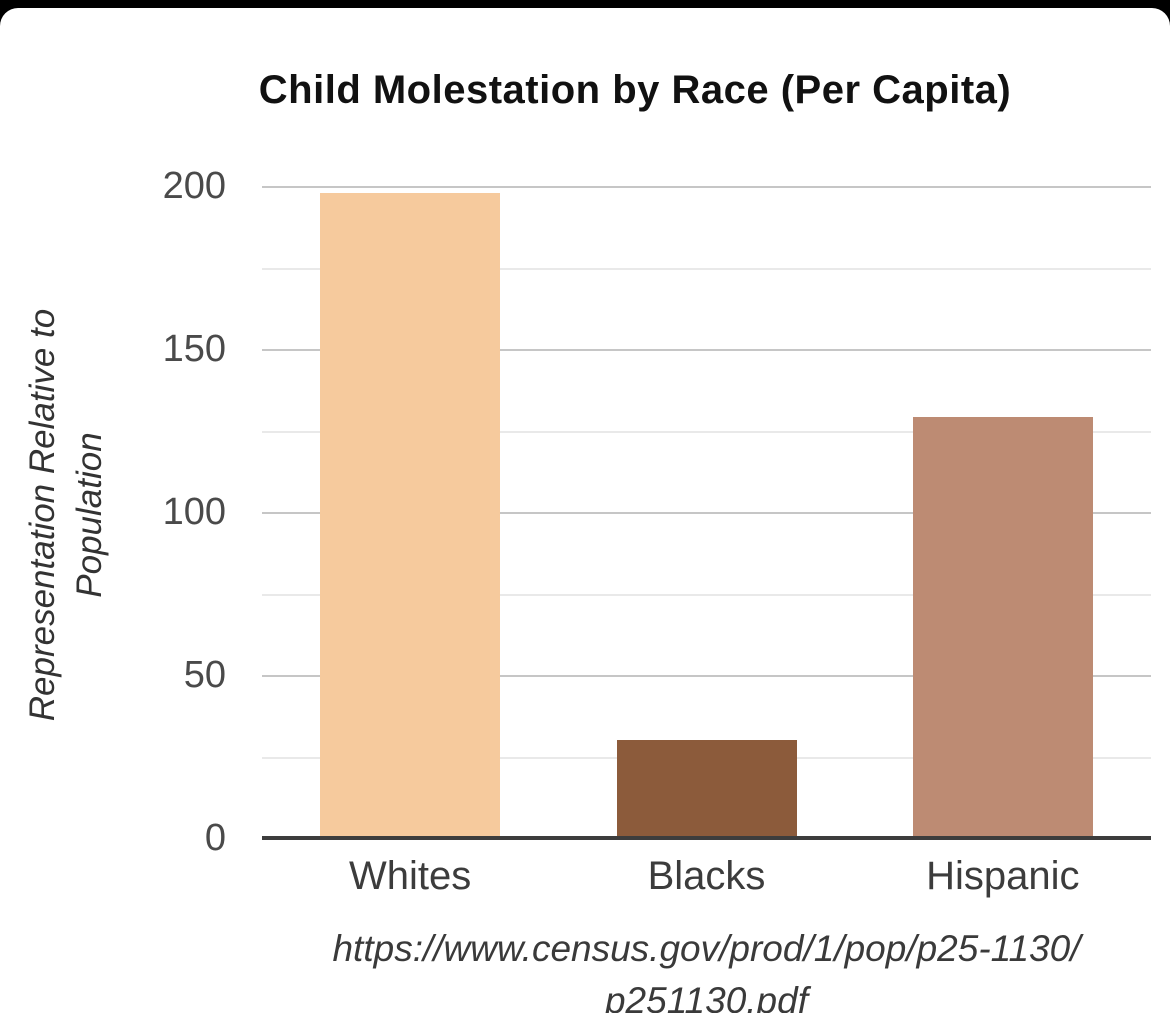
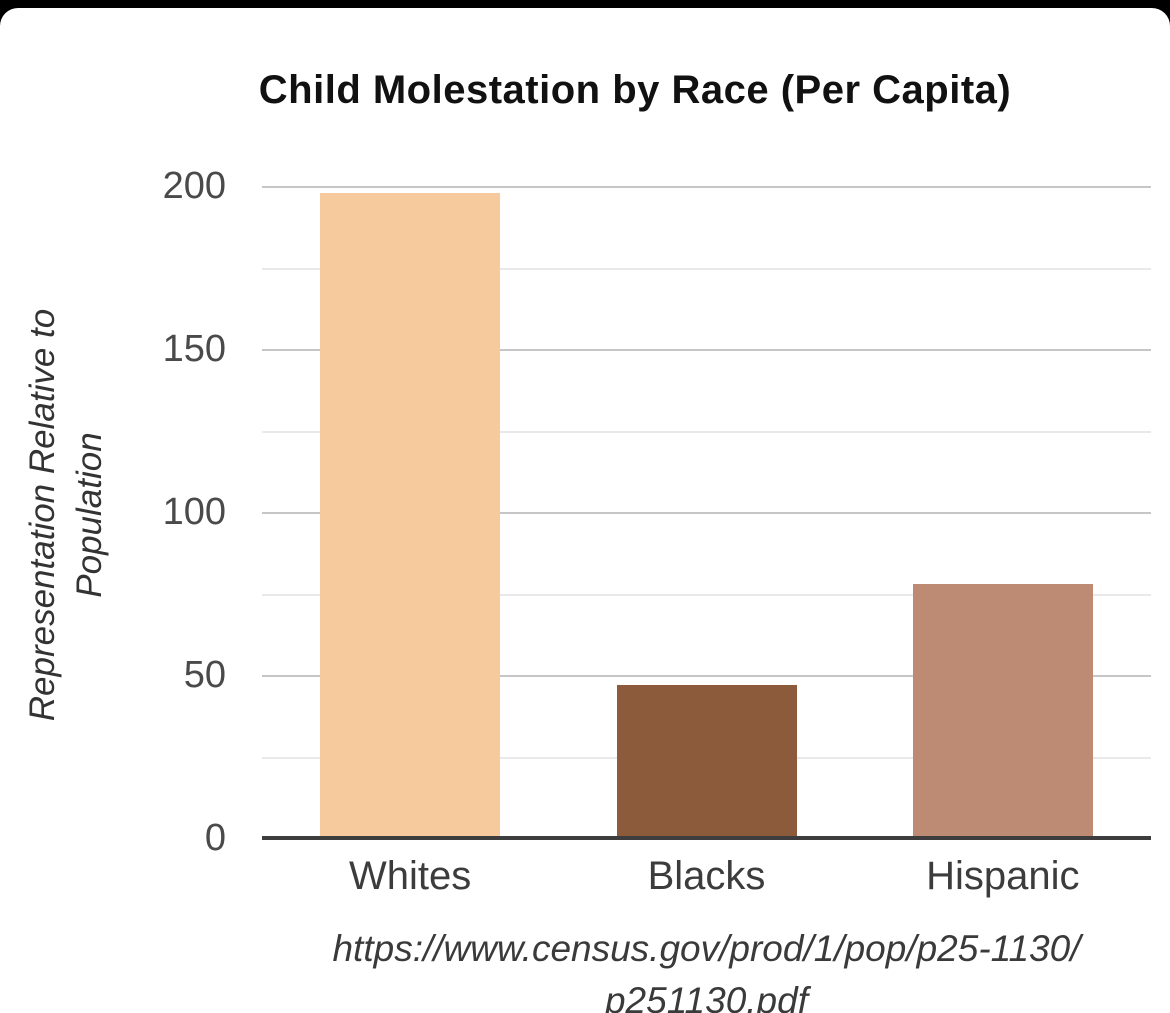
Blacks: 30 -> 47
Hispanic: 129 -> 78
